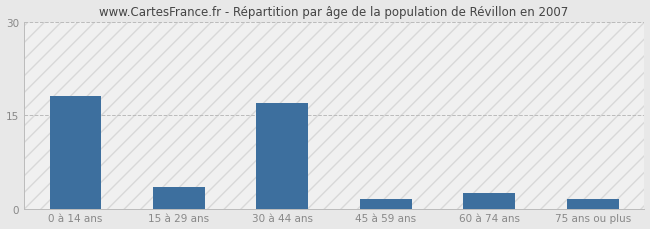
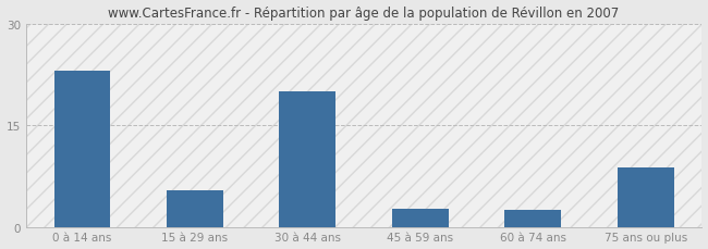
0 à 14 ans: 18.0 -> 23.0
15 à 29 ans: 3.5 -> 5.4
30 à 44 ans: 17.0 -> 20.0
45 à 59 ans: 1.5 -> 2.6
75 ans ou plus: 1.5 -> 8.8
